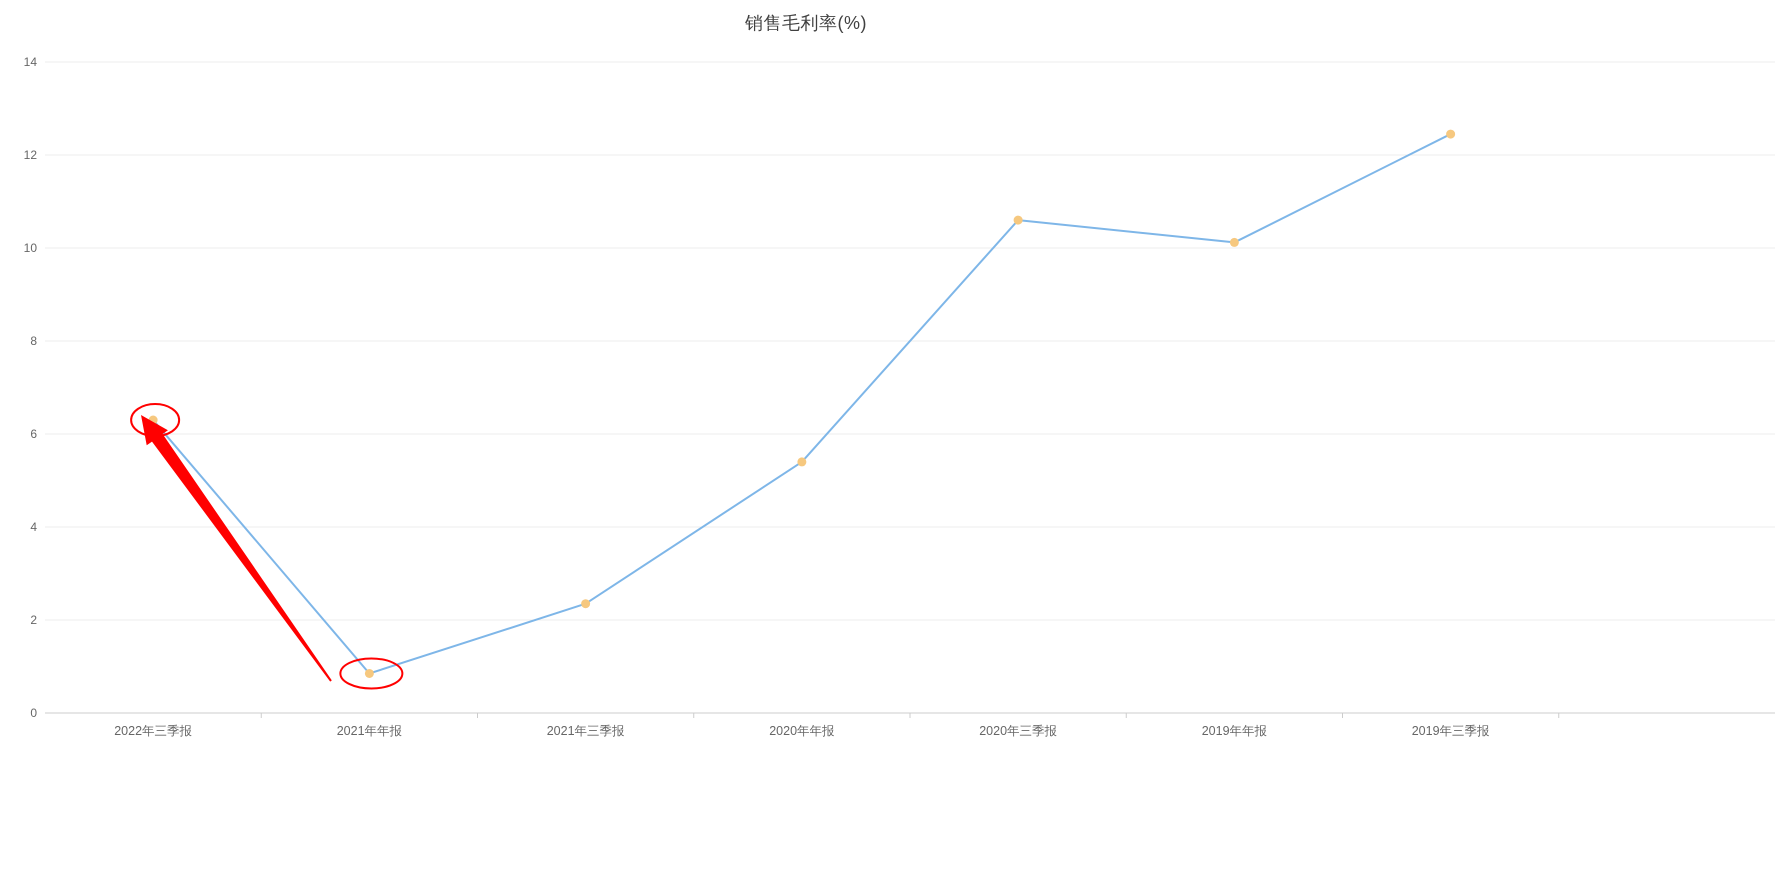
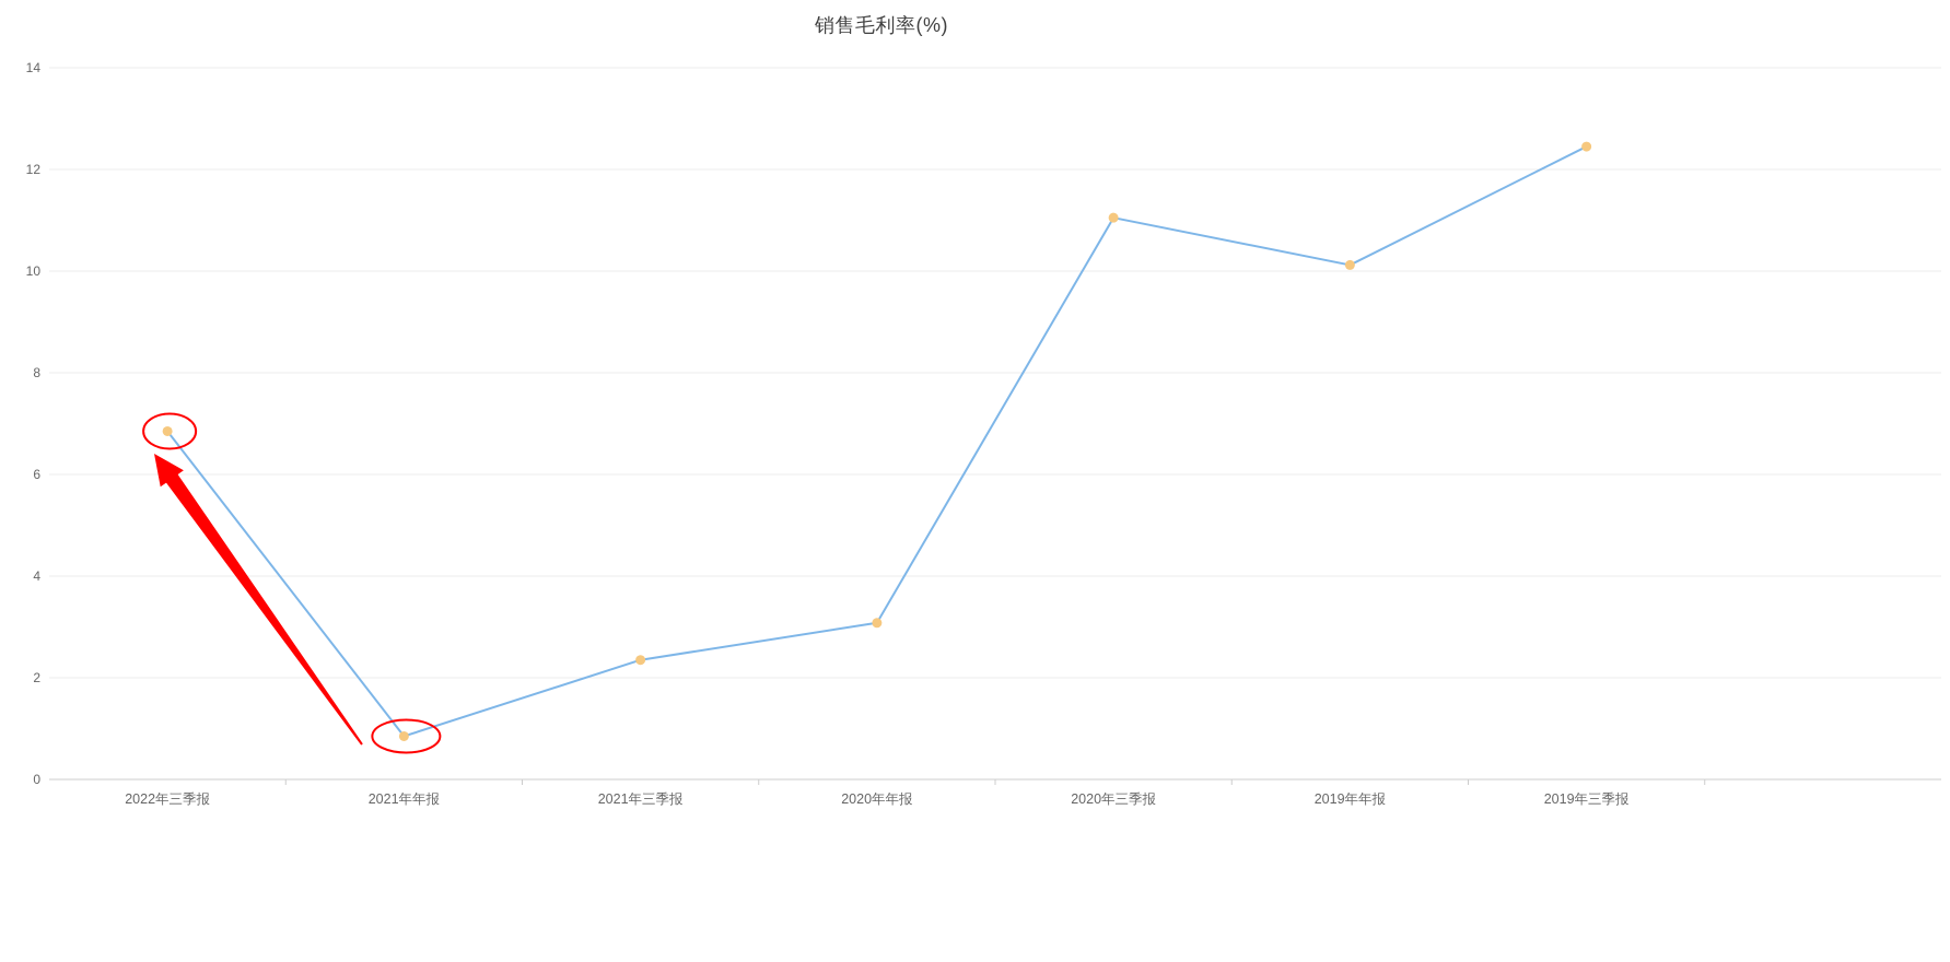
2022年三季报: 6.3 -> 6.8
2020年年报: 5.4 -> 3.1
2020年三季报: 10.6 -> 11.1
